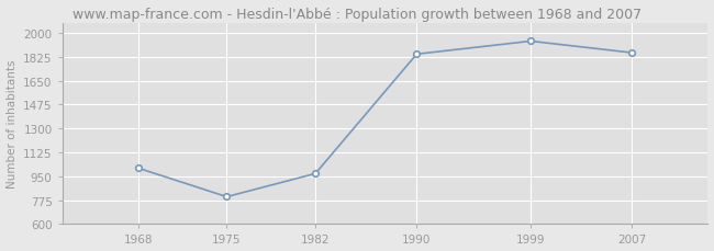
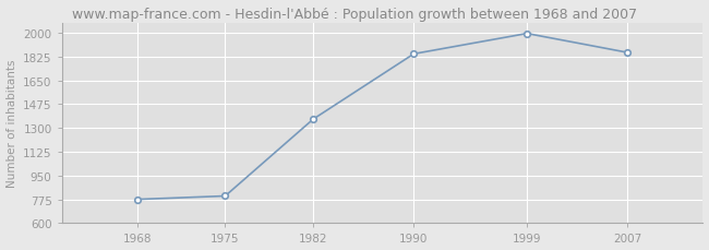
1968: 1010 -> 780
1982: 970 -> 1360
1999: 1940 -> 2000
